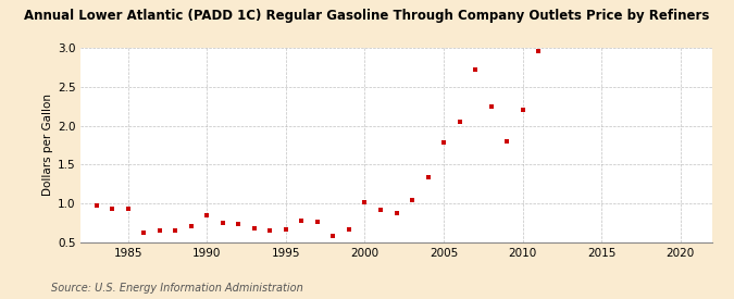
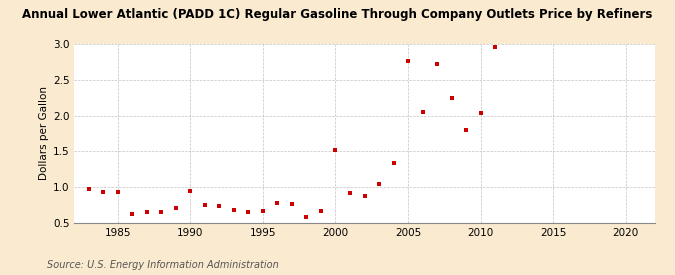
1990: 0.85 -> 0.94
2000: 1.01 -> 1.52
2005: 1.78 -> 2.76
2010: 2.20 -> 2.04
